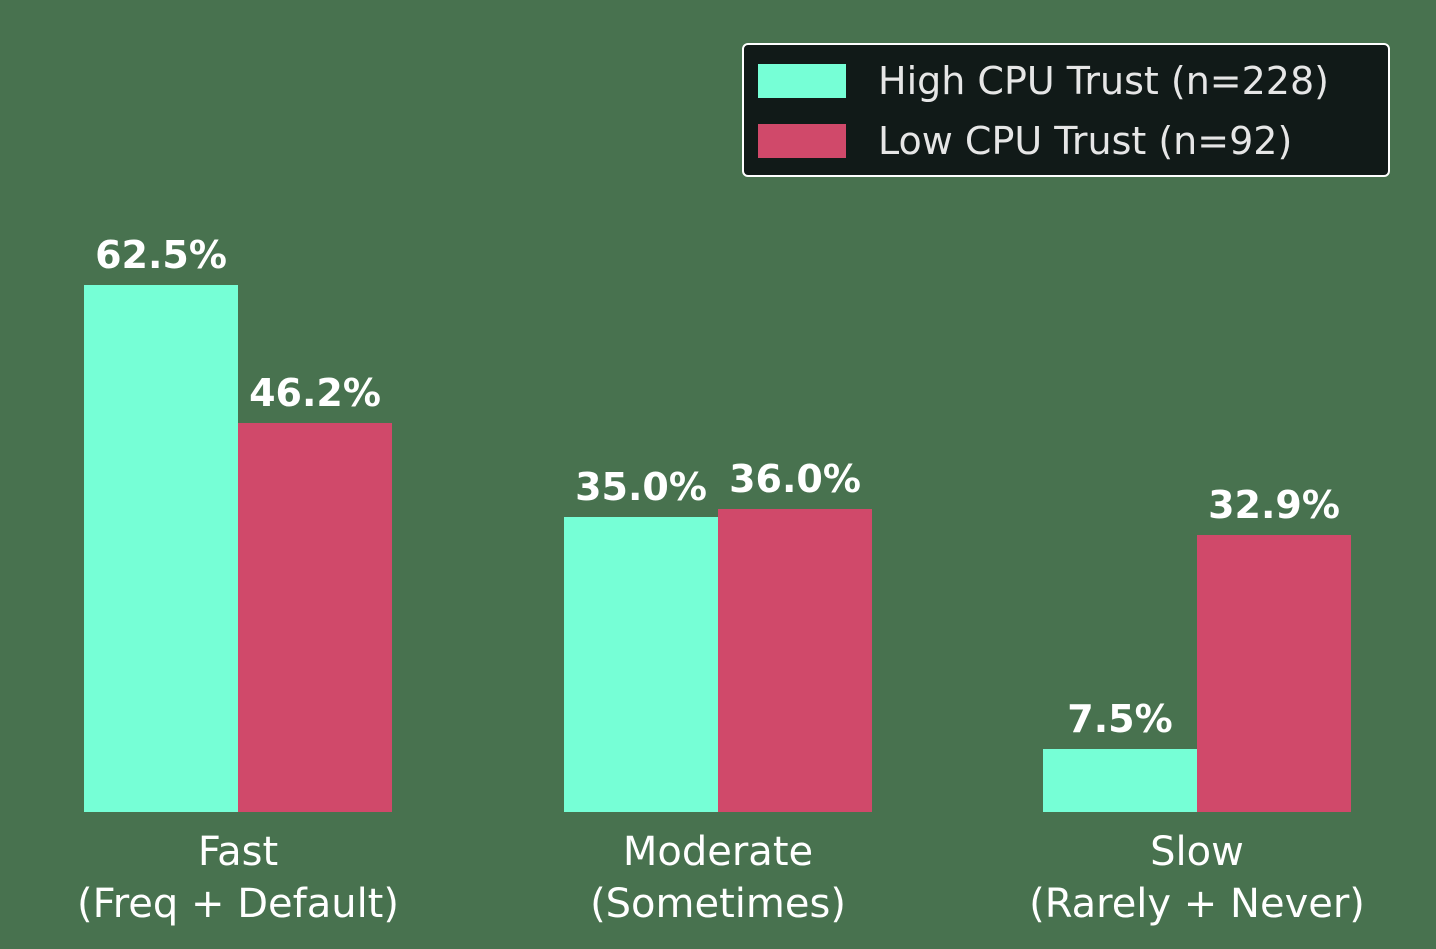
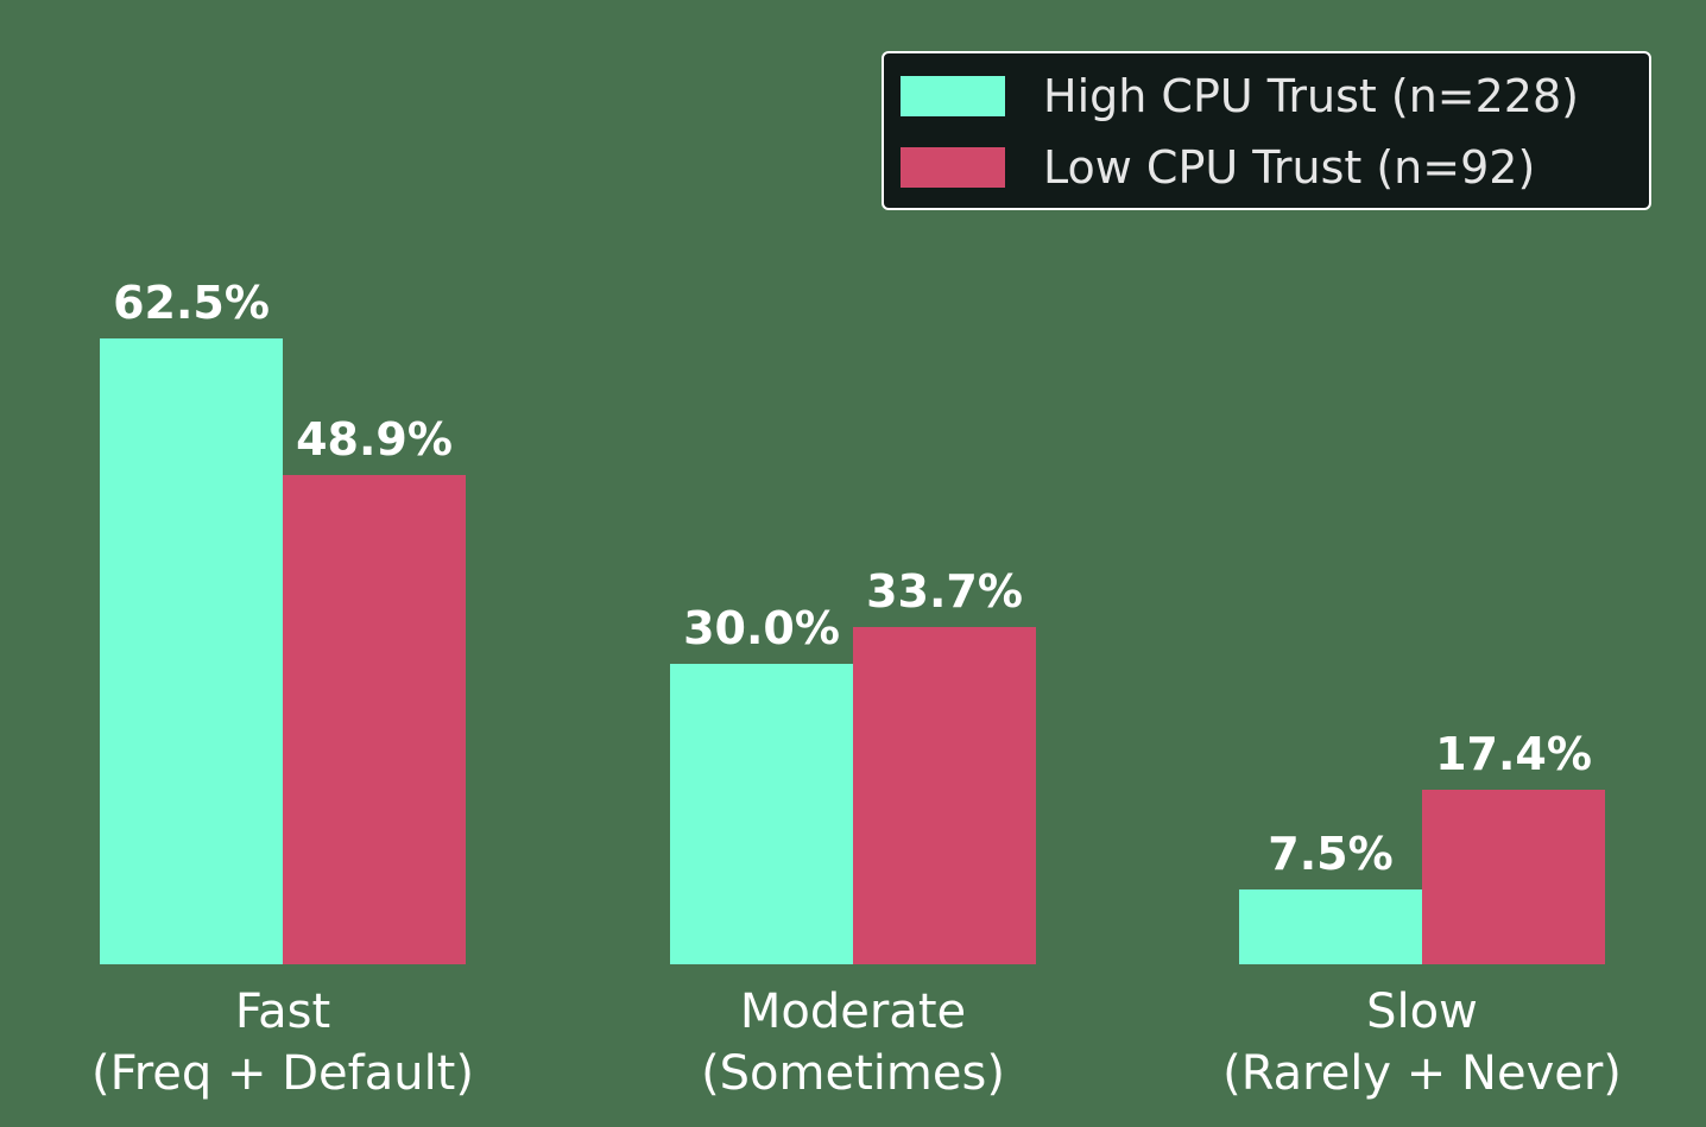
Low CPU Trust (n=92)/Fast (Freq + Default): 46.2% -> 48.9%
High CPU Trust (n=228)/Moderate (Sometimes): 35.0% -> 30.0%
Low CPU Trust (n=92)/Moderate (Sometimes): 36.0% -> 33.7%
Low CPU Trust (n=92)/Slow (Rarely + Never): 32.9% -> 17.4%
